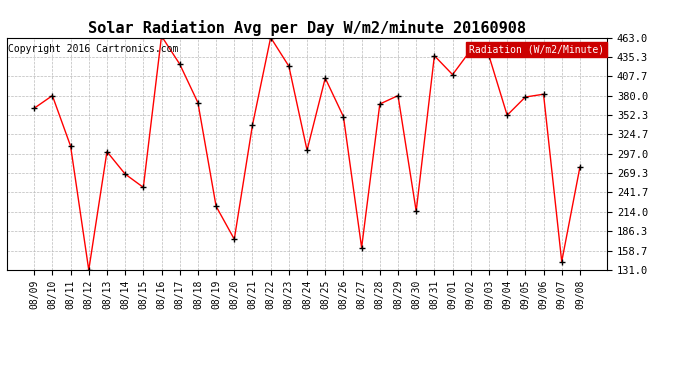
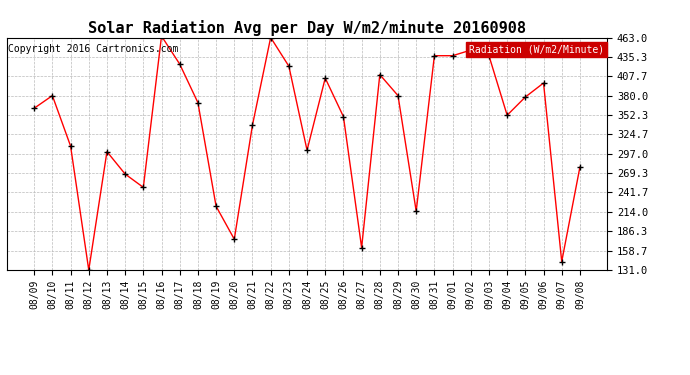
08/28: 368 -> 410
09/01: 410 -> 437
09/06: 382 -> 398
